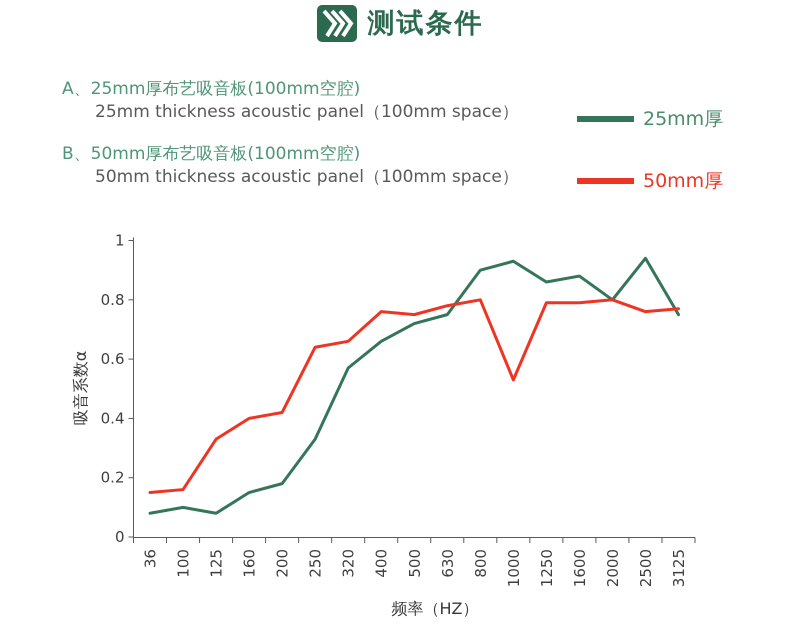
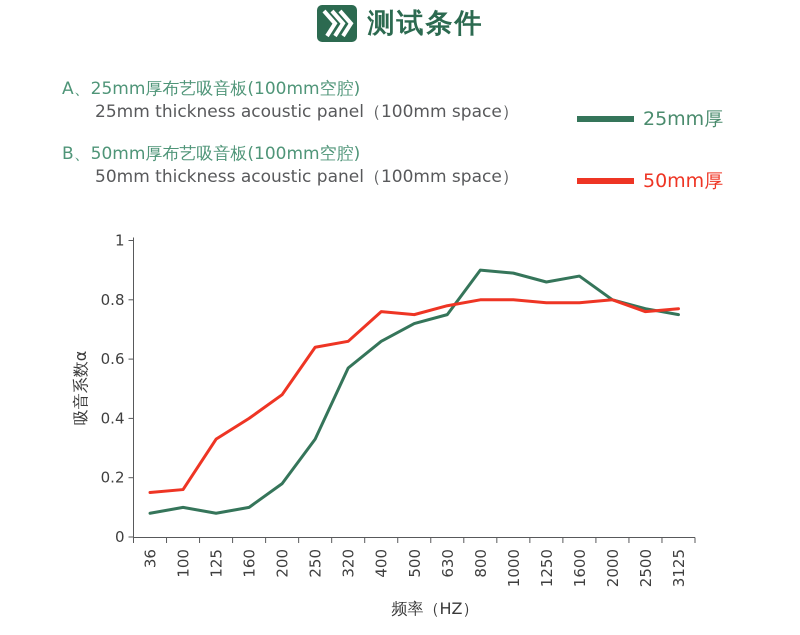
25mm厚/160: 0.15 -> 0.10
50mm厚/200: 0.42 -> 0.48
25mm厚/1000: 0.93 -> 0.89
50mm厚/1000: 0.53 -> 0.80
25mm厚/2500: 0.94 -> 0.77
